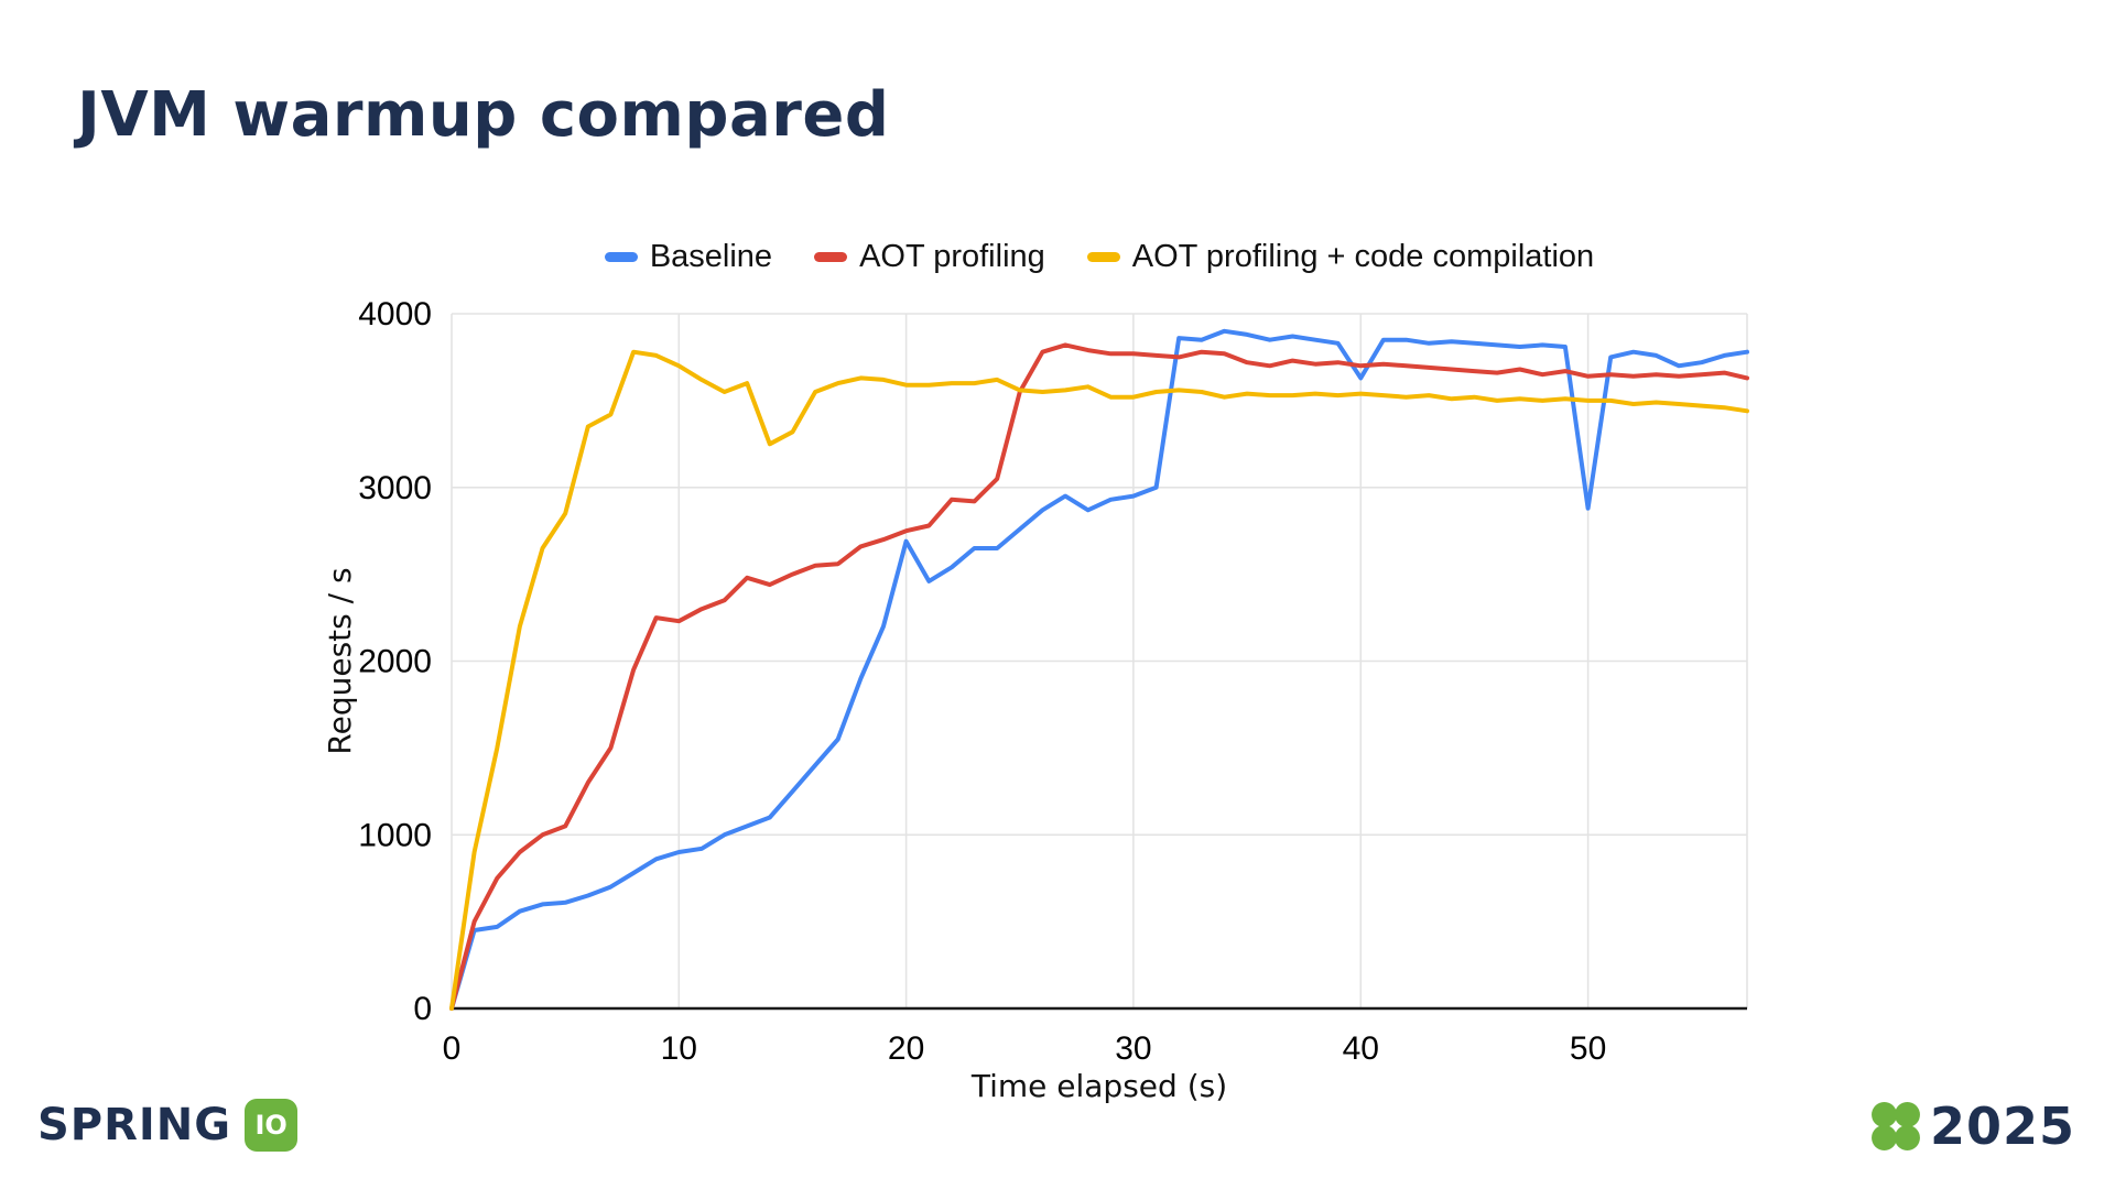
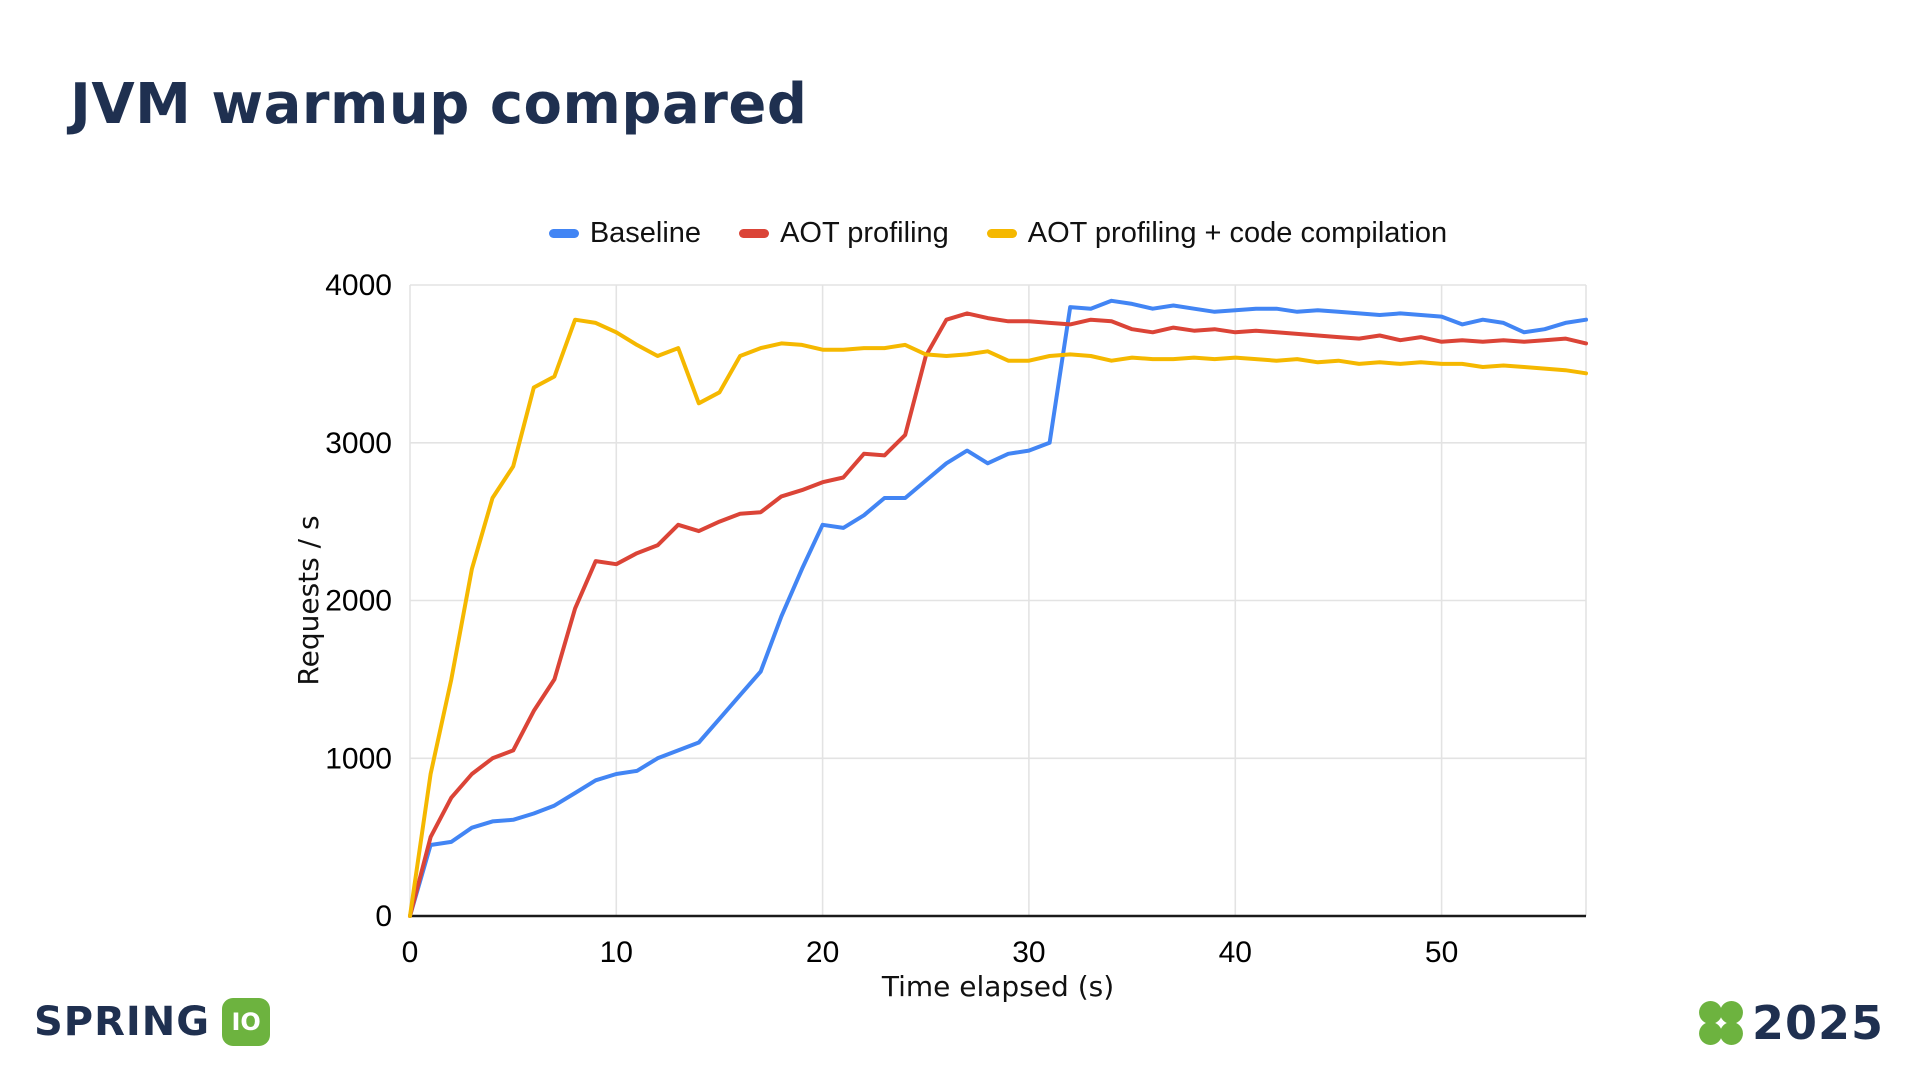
Baseline/20: 2690 -> 2480
Baseline/40: 3630 -> 3840
Baseline/50: 2880 -> 3800
